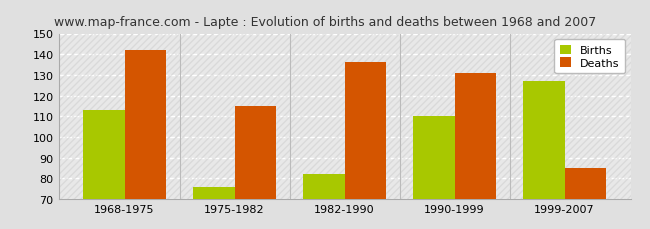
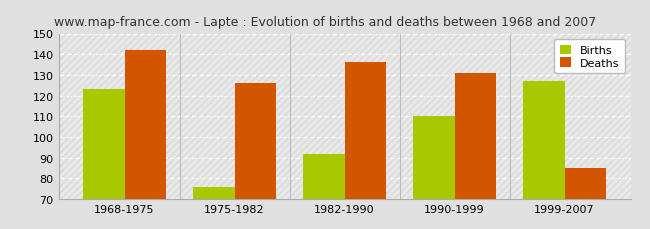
Births/1968-1975: 113 -> 123
Deaths/1975-1982: 115 -> 126
Births/1982-1990: 82 -> 92
